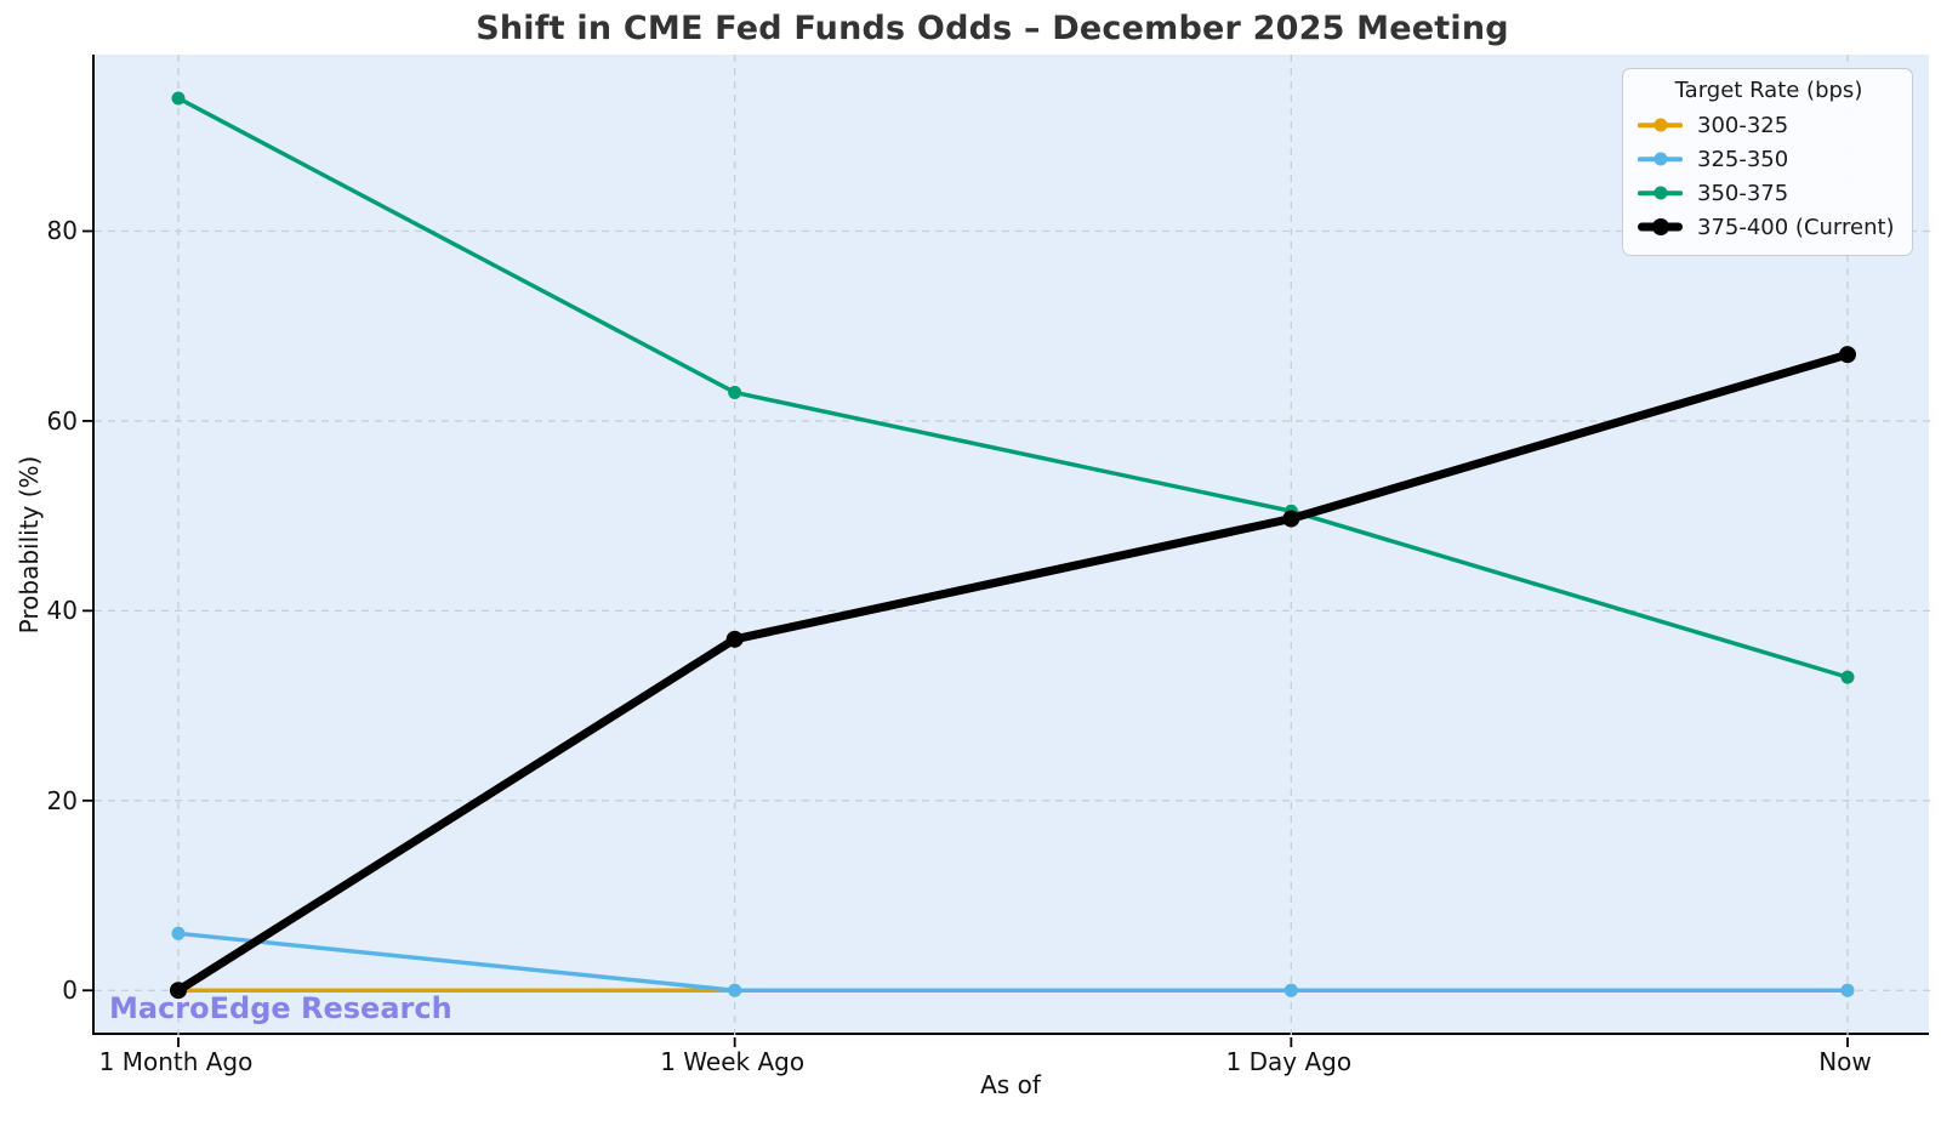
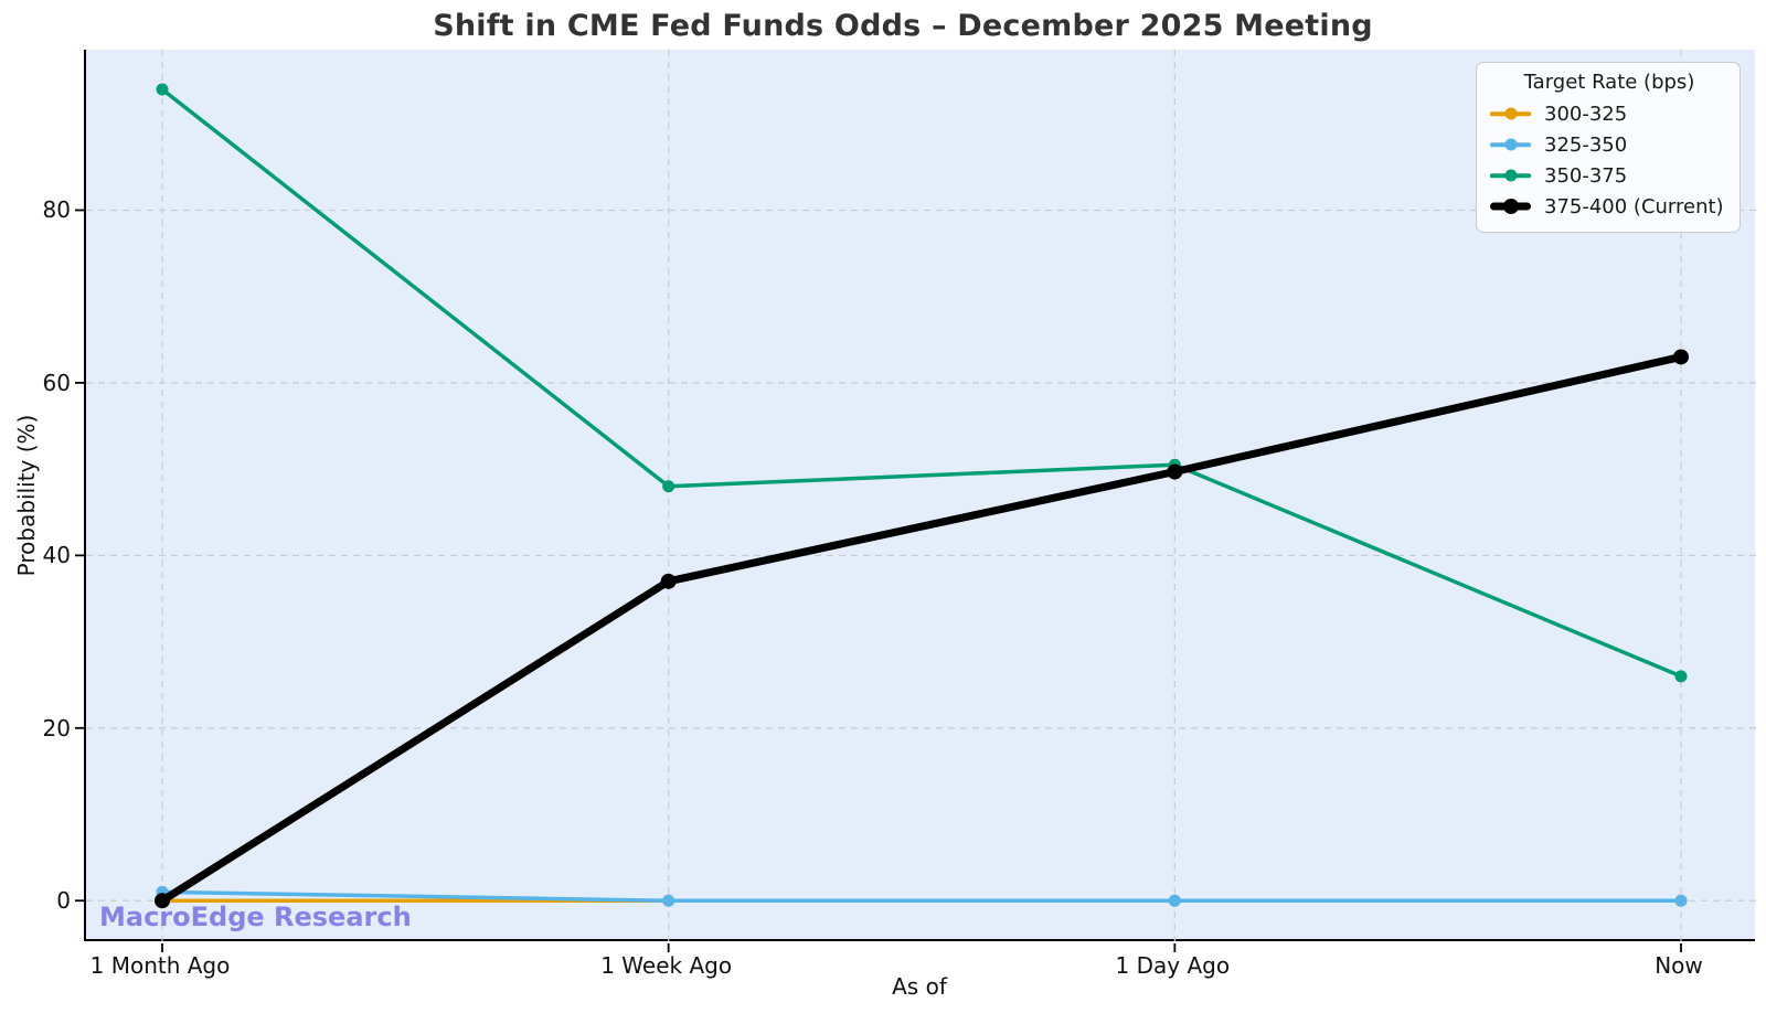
325-350/1 Month Ago: 6 -> 1
350-375/1 Week Ago: 63 -> 48
350-375/Now: 33 -> 26
375-400 (Current)/Now: 67 -> 63
